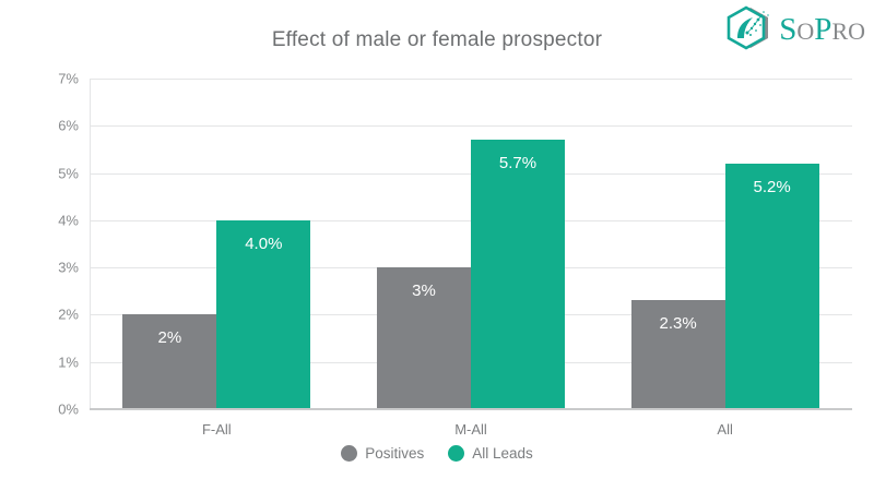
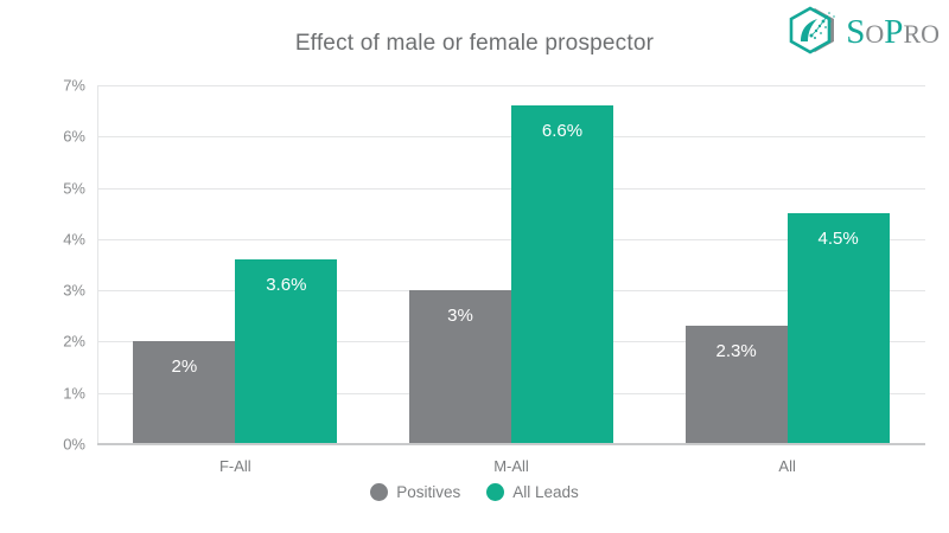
All Leads/F-All: 4.0% -> 3.6%
All Leads/M-All: 5.7% -> 6.6%
All Leads/All: 5.2% -> 4.5%
